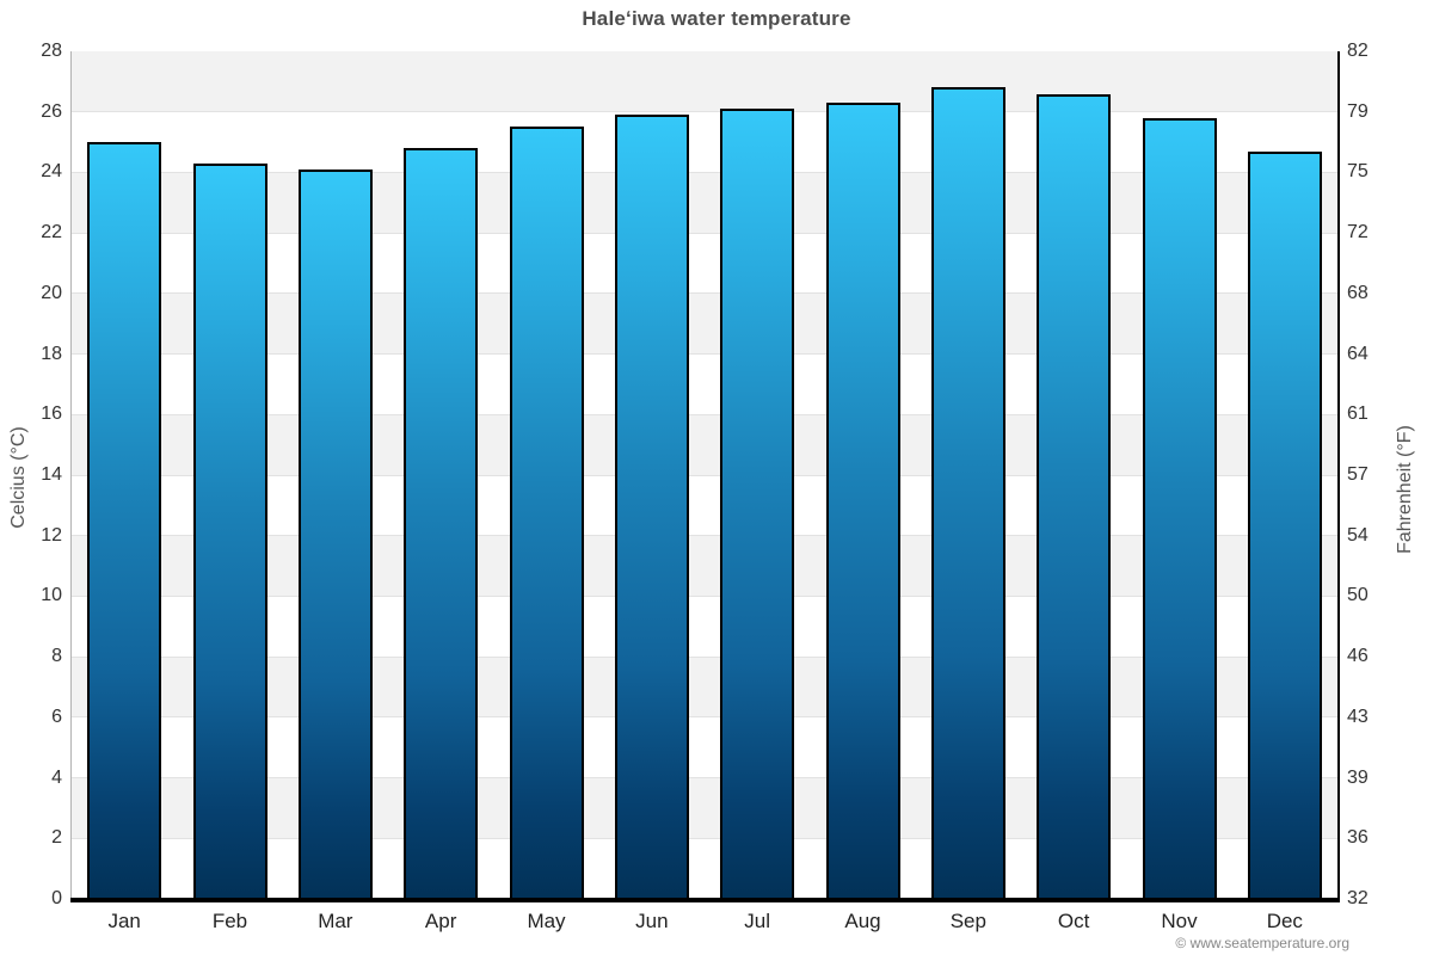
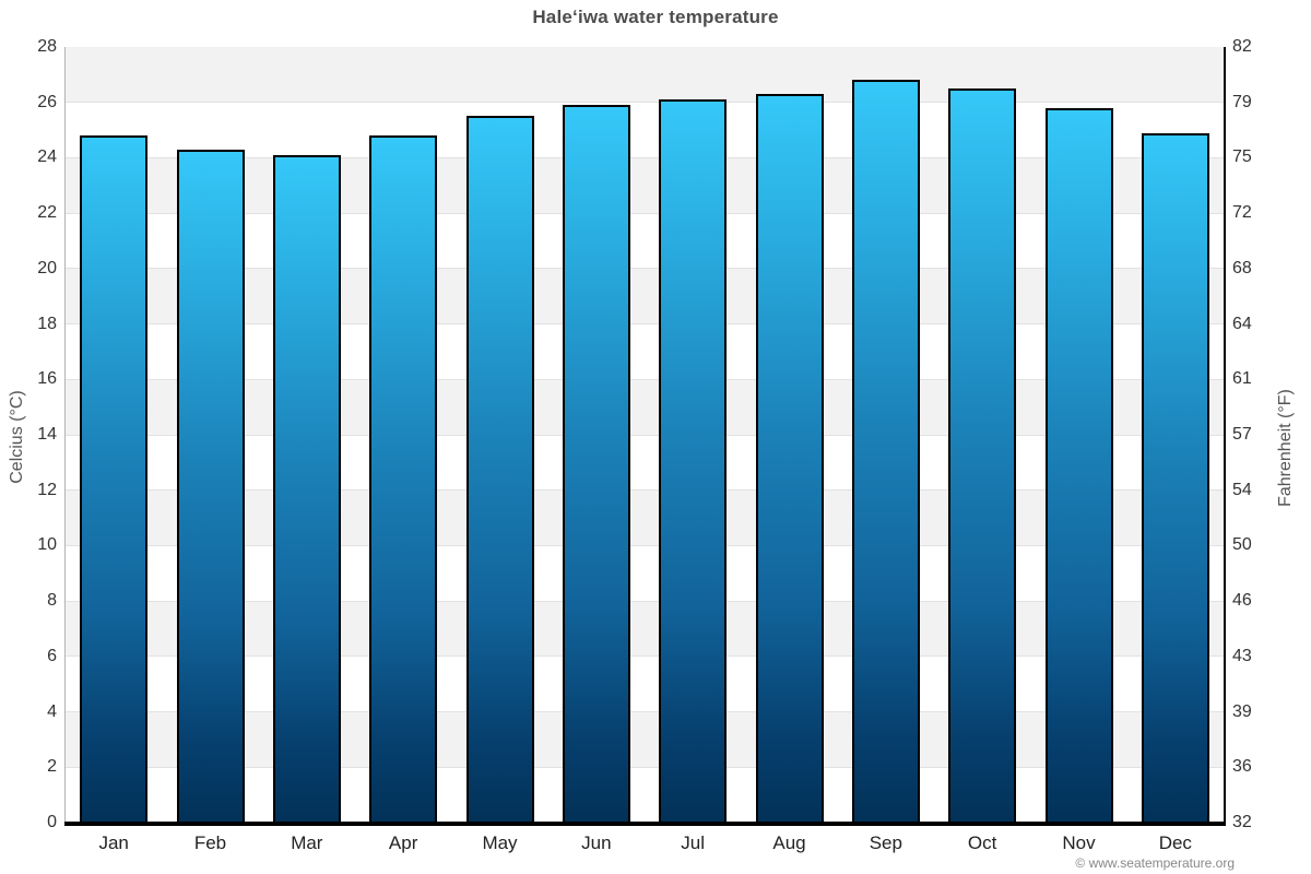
Jan: 25.0 -> 24.8
Oct: 26.6 -> 26.5
Dec: 24.7 -> 24.9
